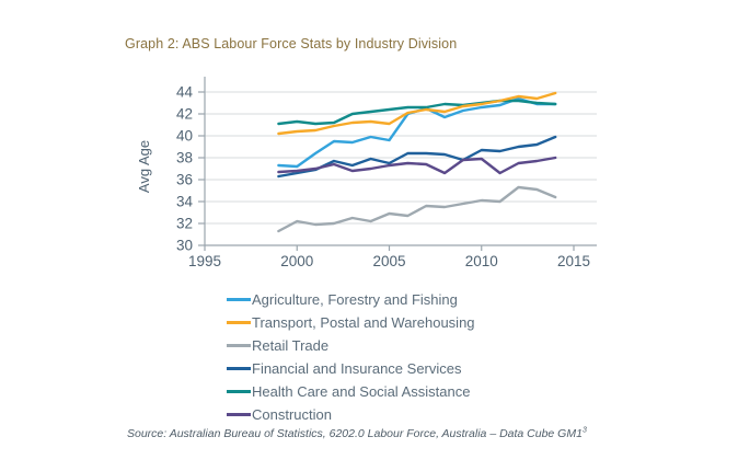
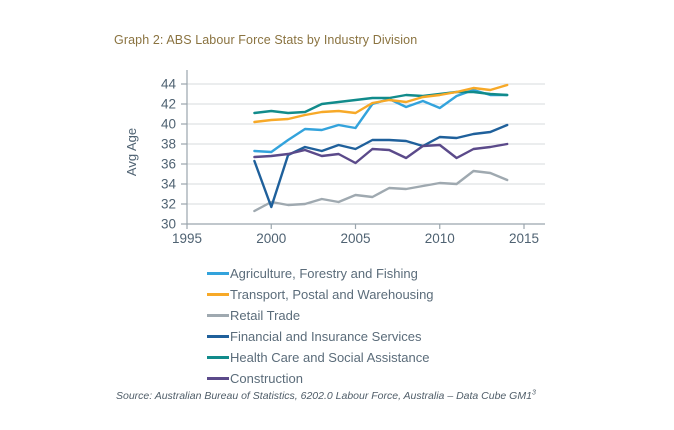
Financial and Insurance Services/2000: 36.6 -> 31.7
Construction/2005: 37.3 -> 36.1
Agriculture, Forestry and Fishing/2010: 42.6 -> 41.6
